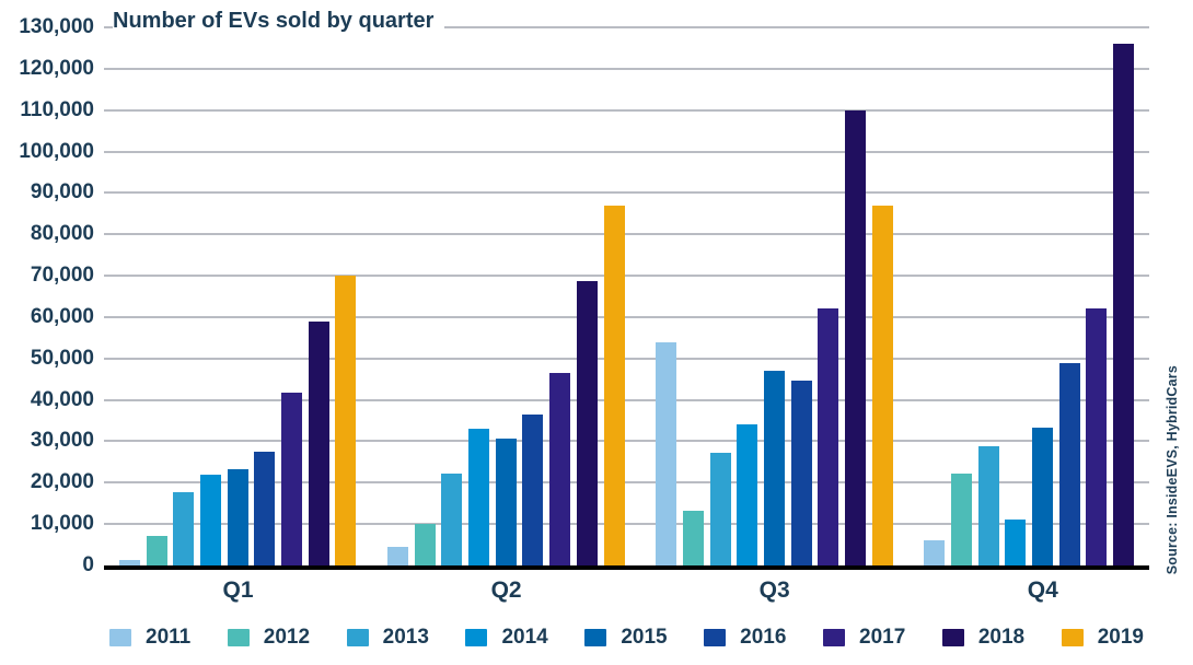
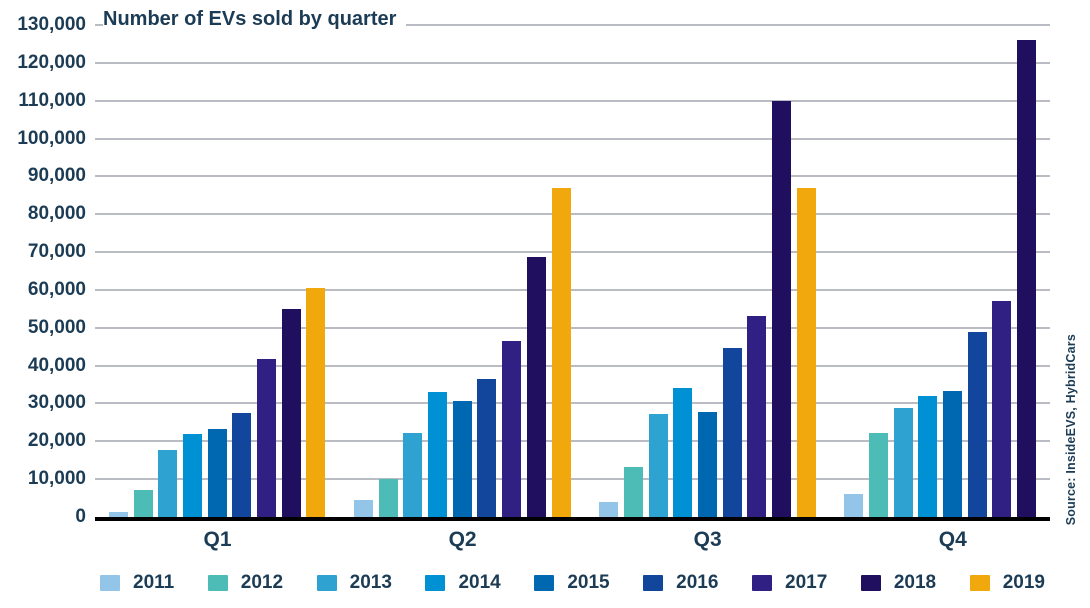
2018/Q1: 59000 -> 55000
2019/Q1: 70000 -> 61000
2011/Q3: 54000 -> 4000
2015/Q3: 47000 -> 28000
2017/Q3: 62000 -> 53000
2014/Q4: 11000 -> 32000
2017/Q4: 62000 -> 57000
